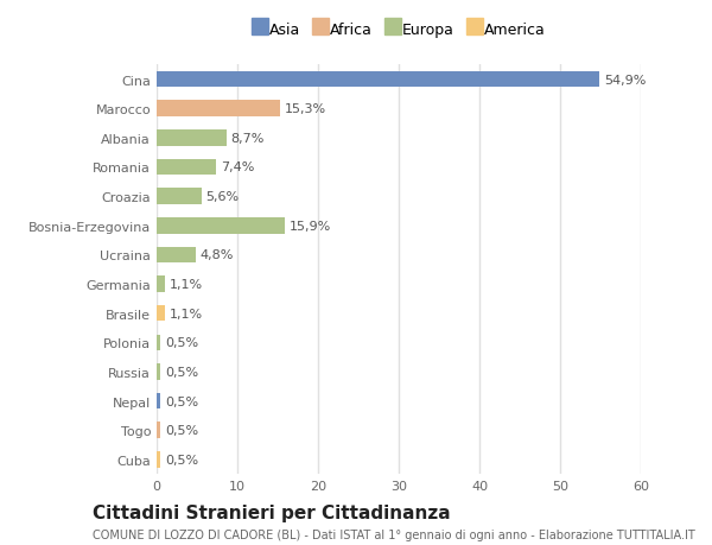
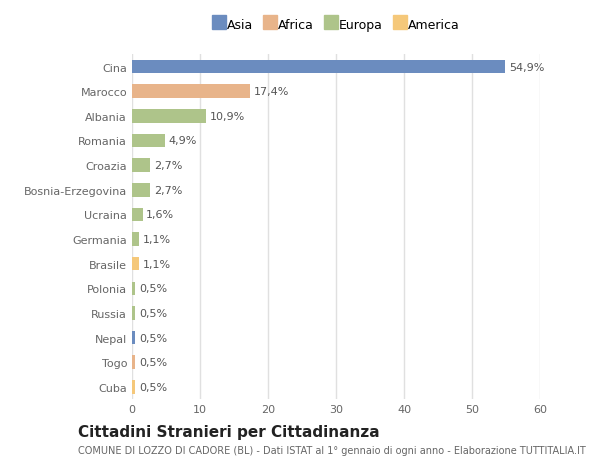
Marocco: 15,3% -> 17,4%
Albania: 8,7% -> 10,9%
Romania: 7,4% -> 4,9%
Croazia: 5,6% -> 2,7%
Bosnia-Erzegovina: 15,9% -> 2,7%
Ucraina: 4,8% -> 1,6%
